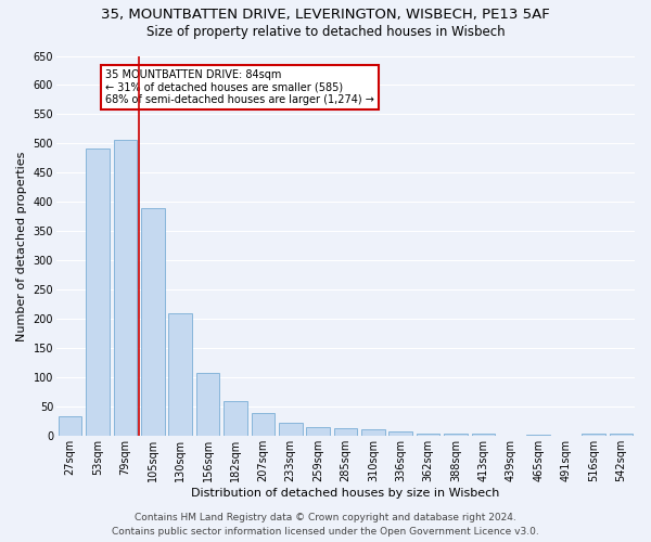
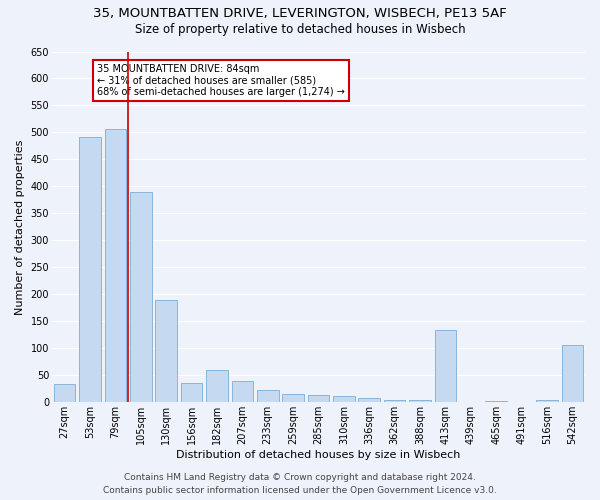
130sqm: 210 -> 190
156sqm: 108 -> 36
413sqm: 4 -> 134
542sqm: 5 -> 106
